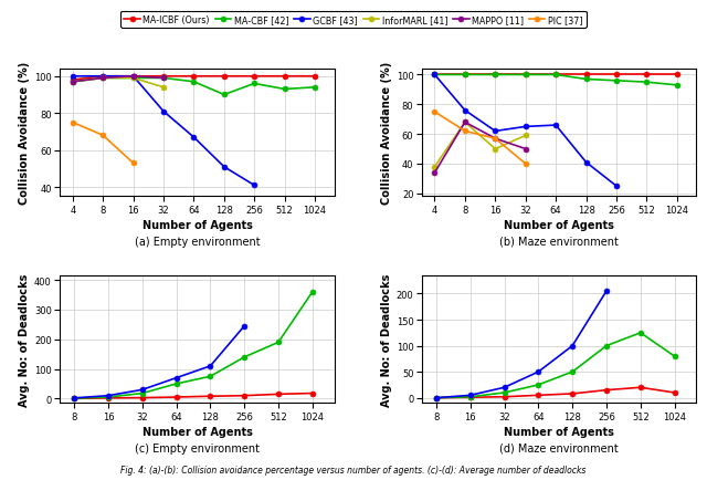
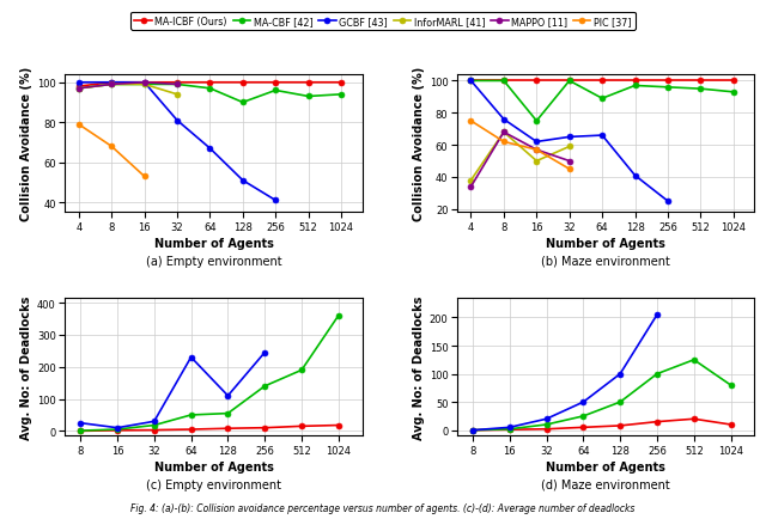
(a) Empty environment/PIC [37]/4: 75 -> 79
(b) Maze environment/MA-CBF [42]/16: 100 -> 75
(b) Maze environment/PIC [37]/32: 40 -> 45
(b) Maze environment/MA-CBF [42]/64: 100 -> 89
(c) Empty environment/GCBF [43]/8: 2 -> 25
(c) Empty environment/GCBF [43]/64: 70 -> 230
(c) Empty environment/MA-CBF [42]/128: 75 -> 55
